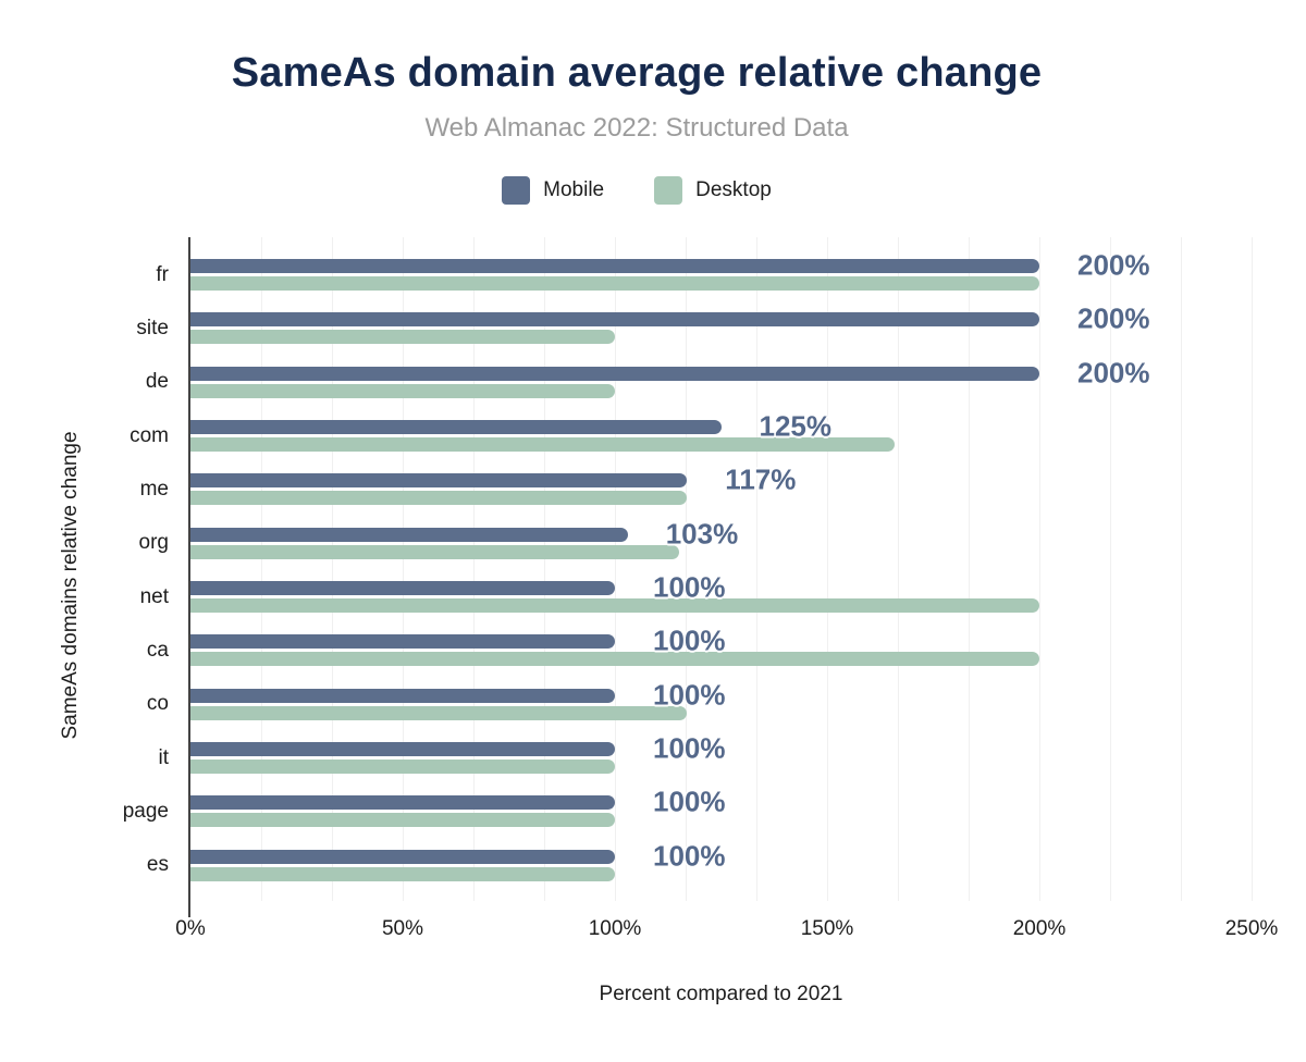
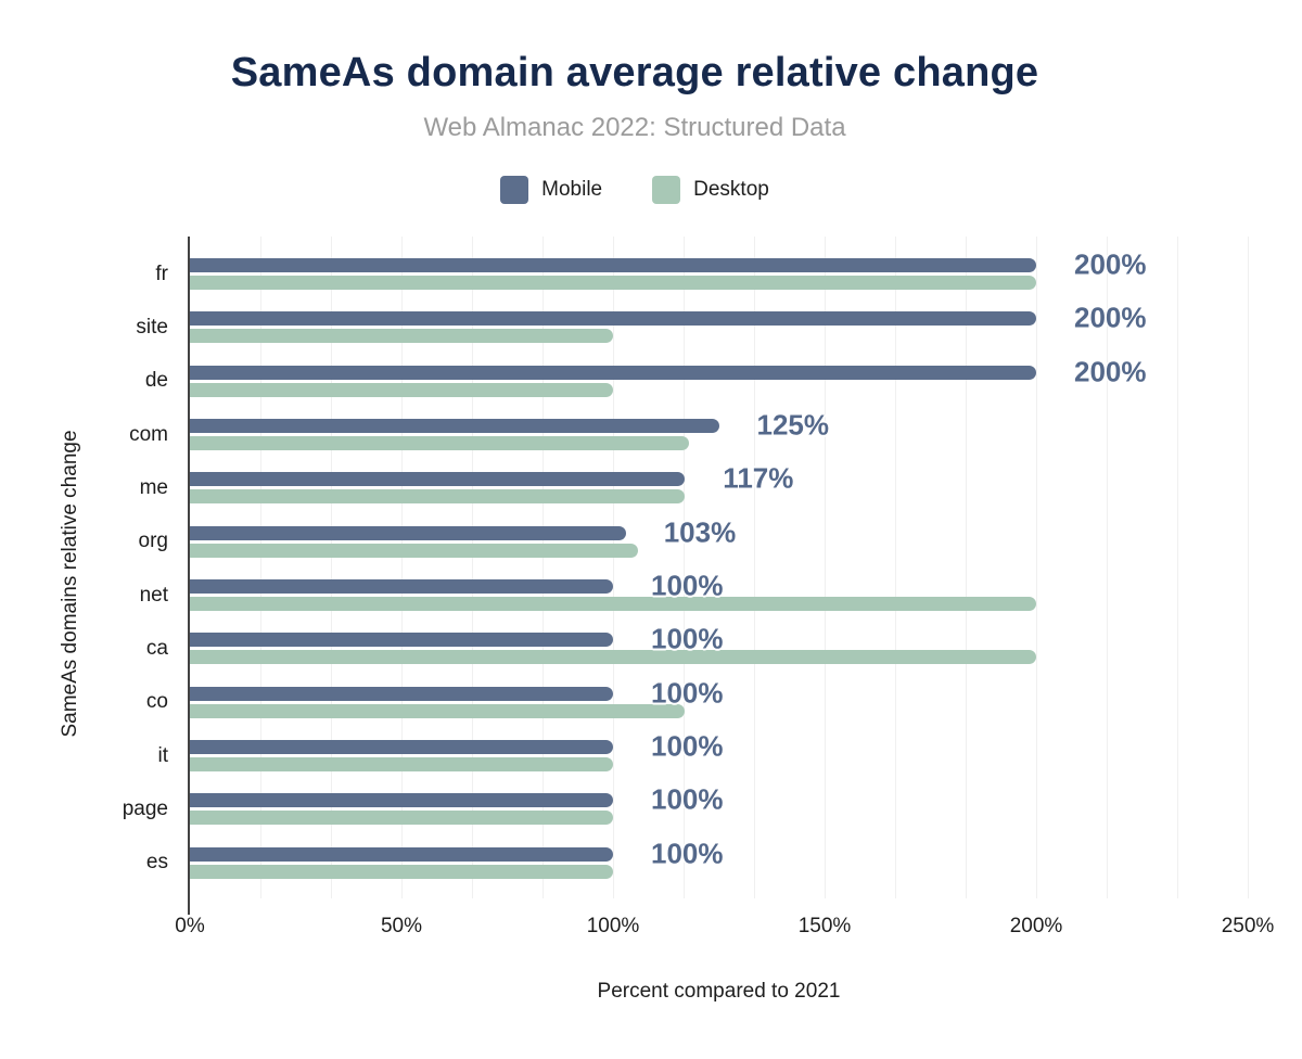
Desktop/com: 166% -> 118%
Desktop/org: 115% -> 106%
